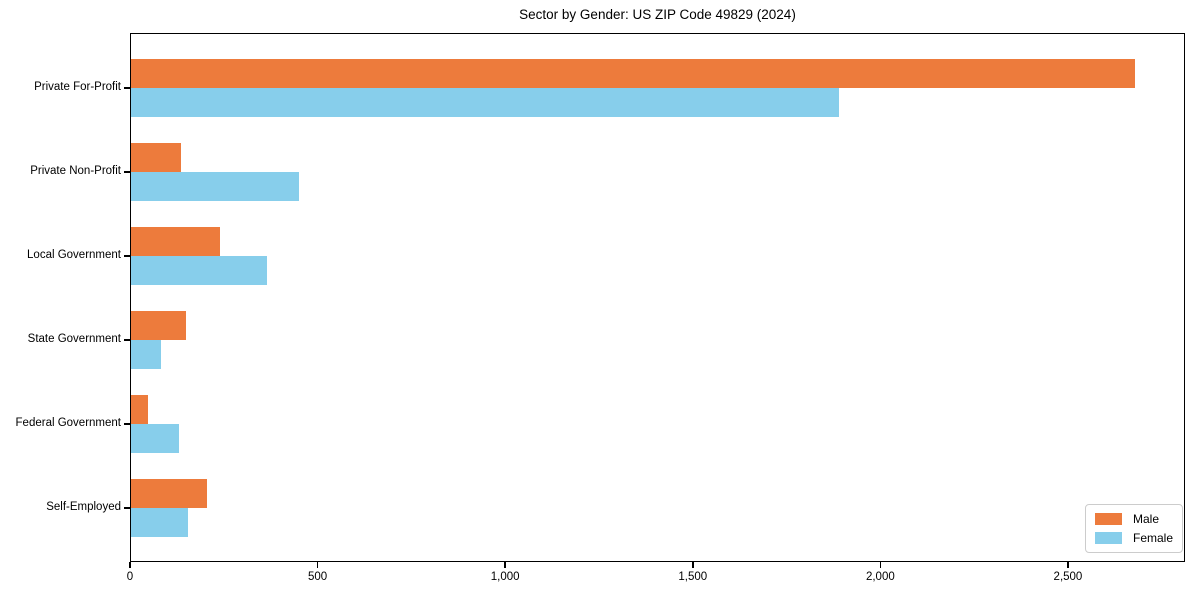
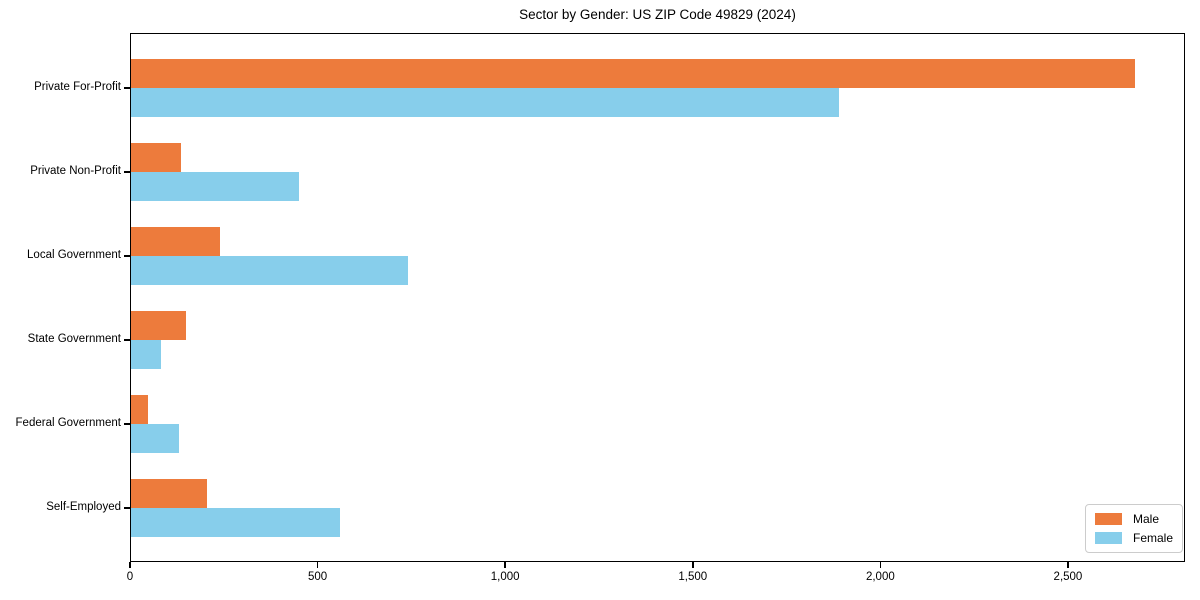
Female/Local Government: 360 -> 740
Female/Self-Employed: 160 -> 560
